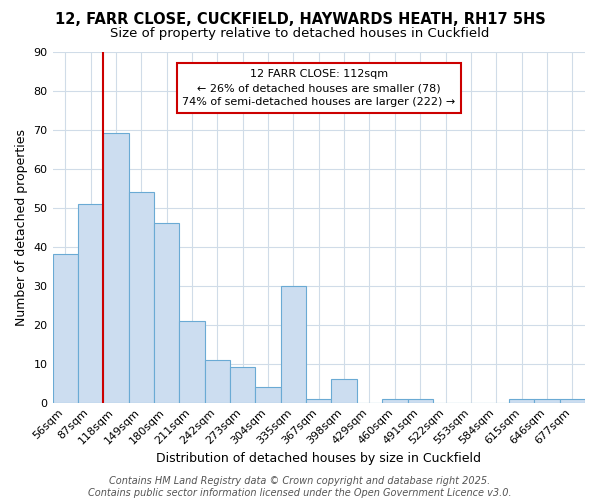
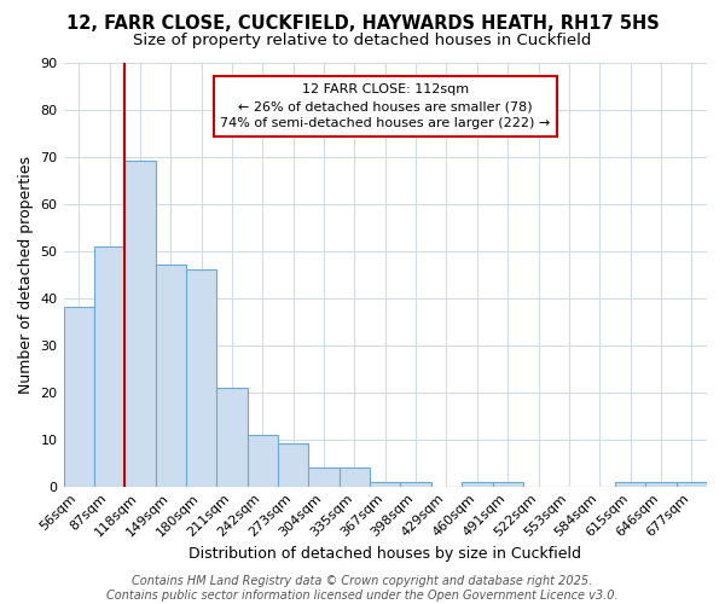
149sqm: 54 -> 47
335sqm: 30 -> 4
398sqm: 6 -> 1
